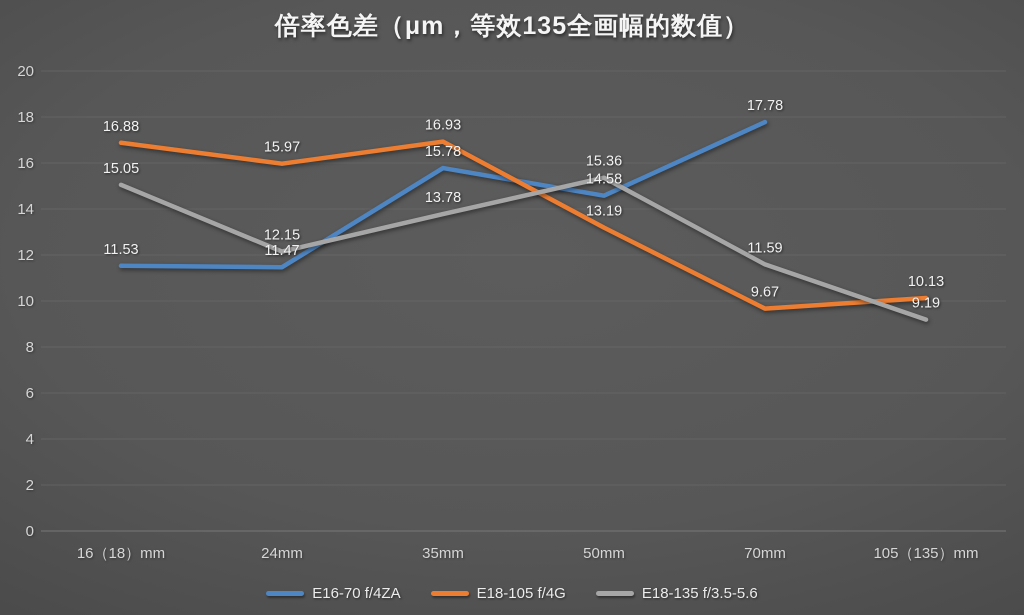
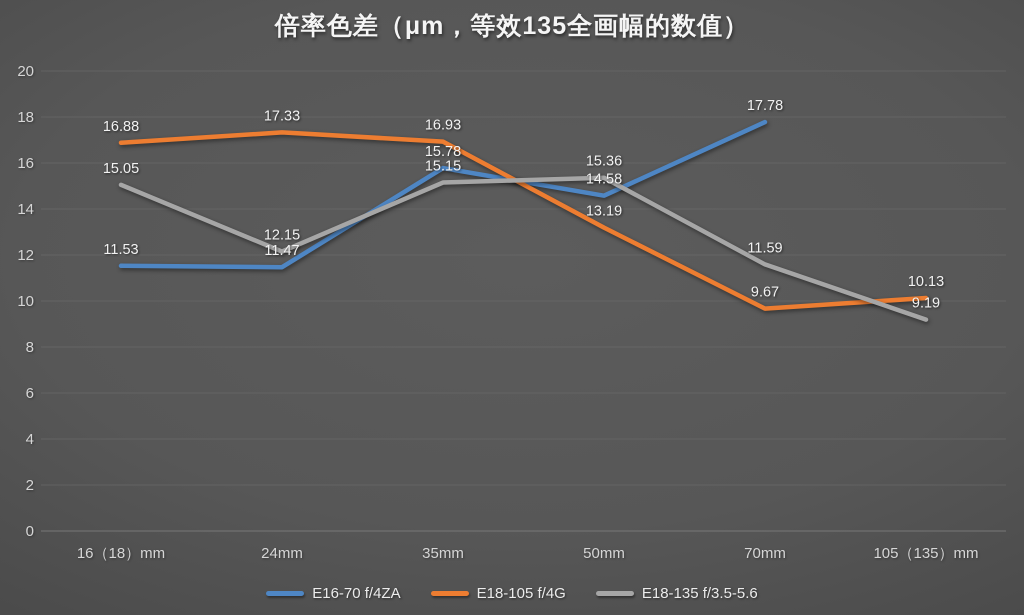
E18-105 f/4G/24mm: 15.97 -> 17.33
E18-135 f/3.5-5.6/35mm: 13.78 -> 15.15
